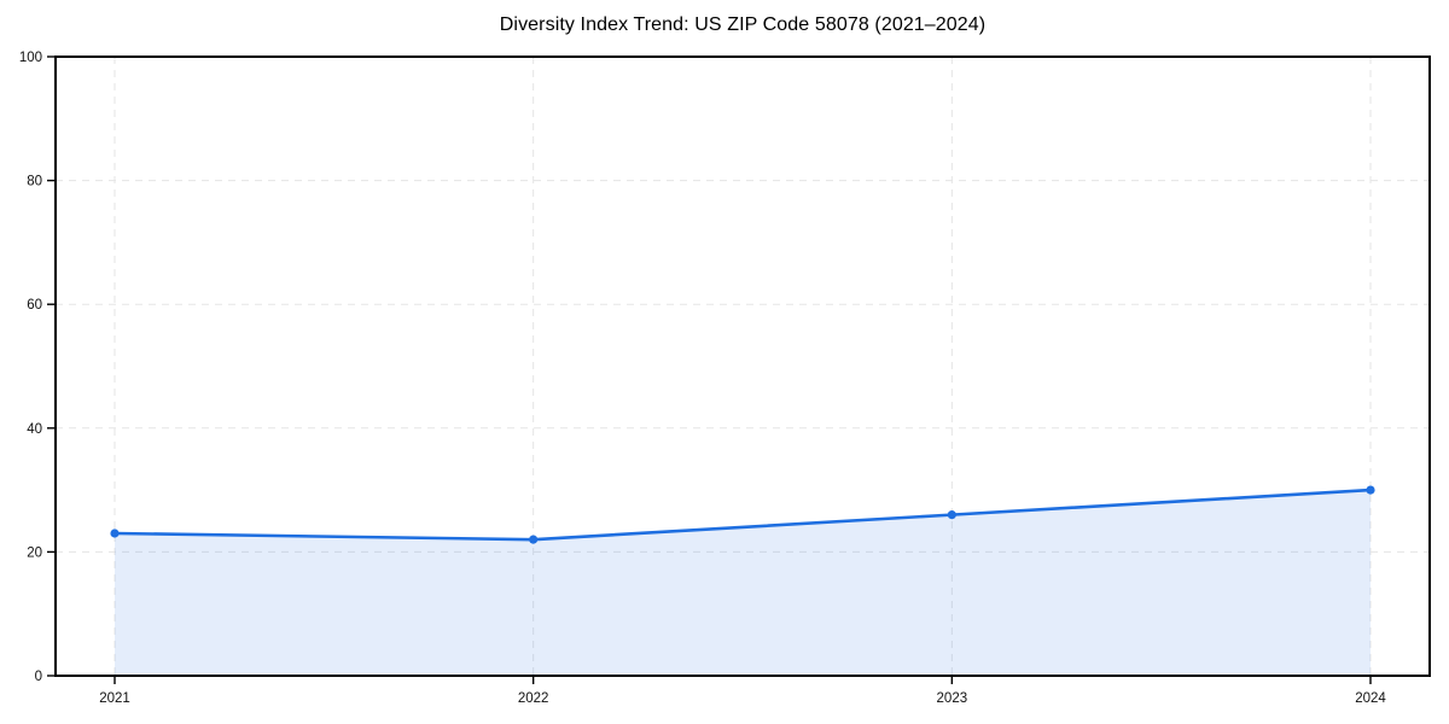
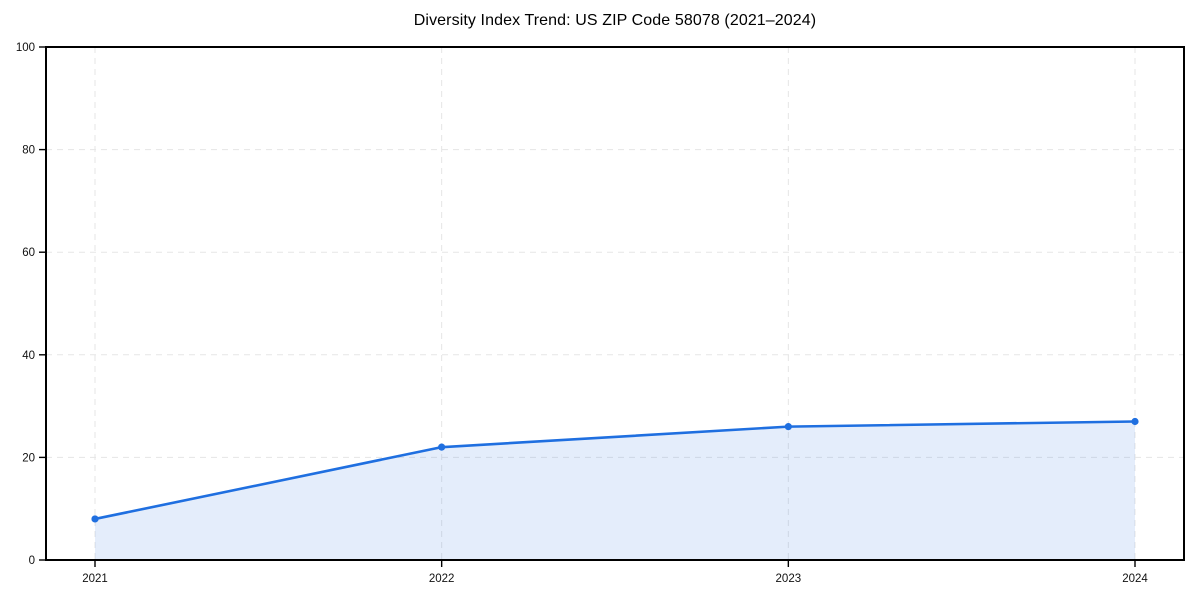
2021: 23 -> 8
2024: 30 -> 27
